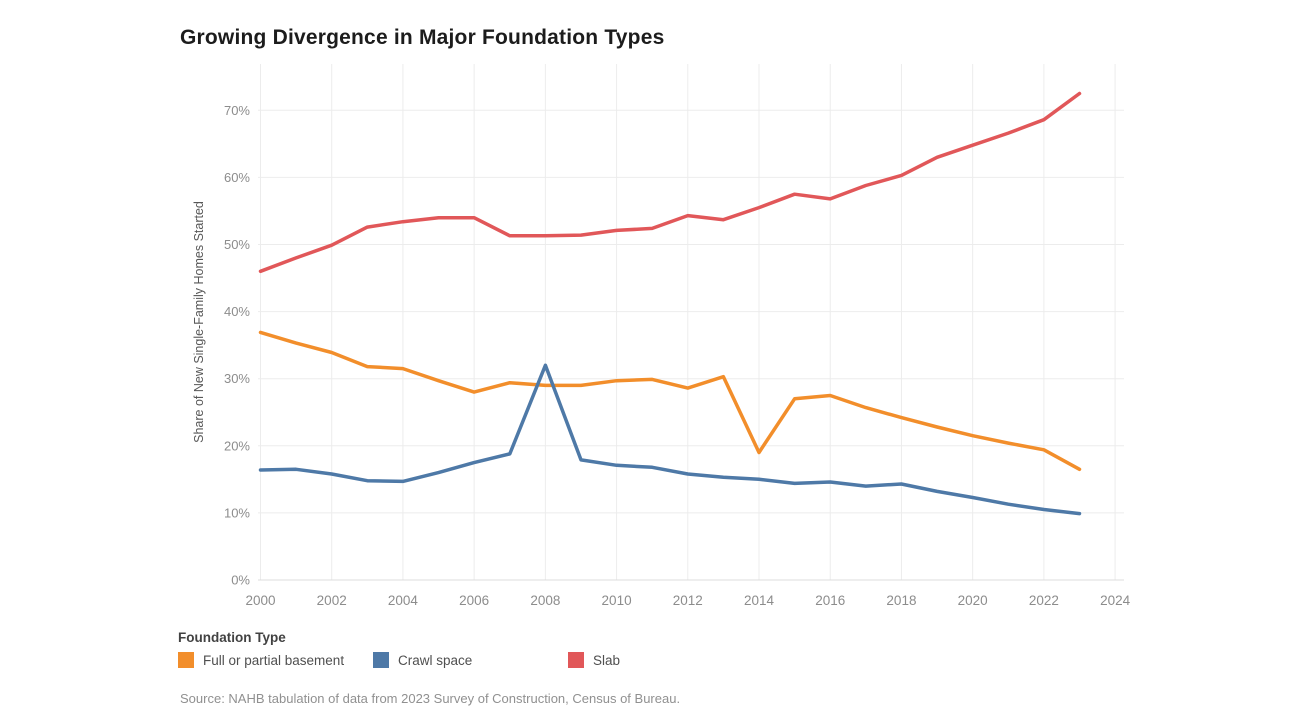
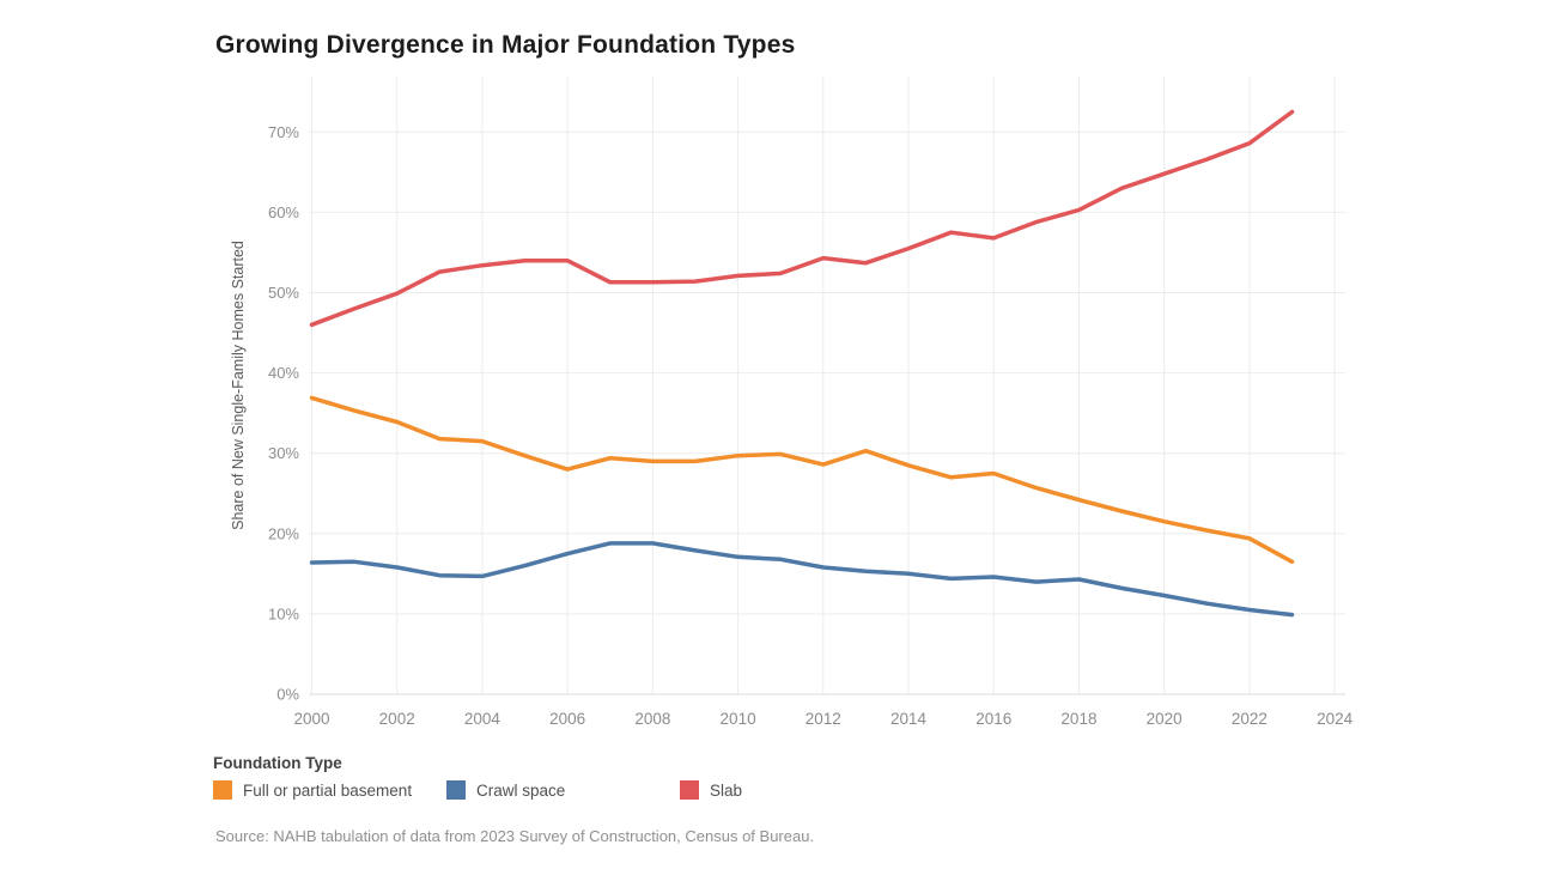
Crawl space/2008: 32% -> 19%
Full or partial basement/2014: 19% -> 28%
